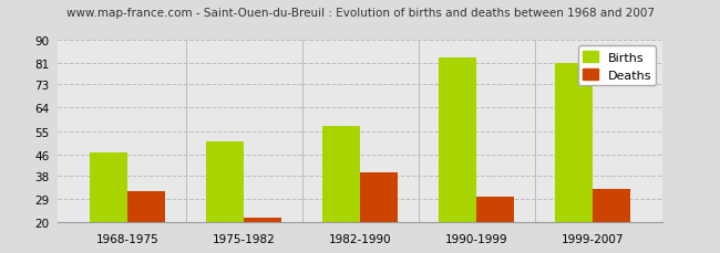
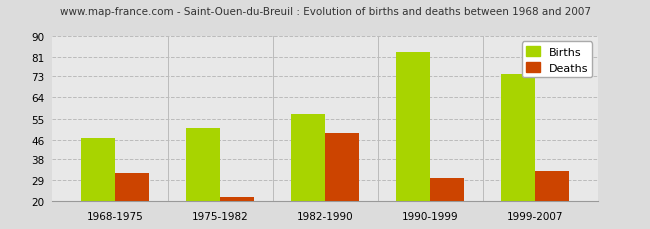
Deaths/1982-1990: 39 -> 49
Births/1999-2007: 81 -> 74
